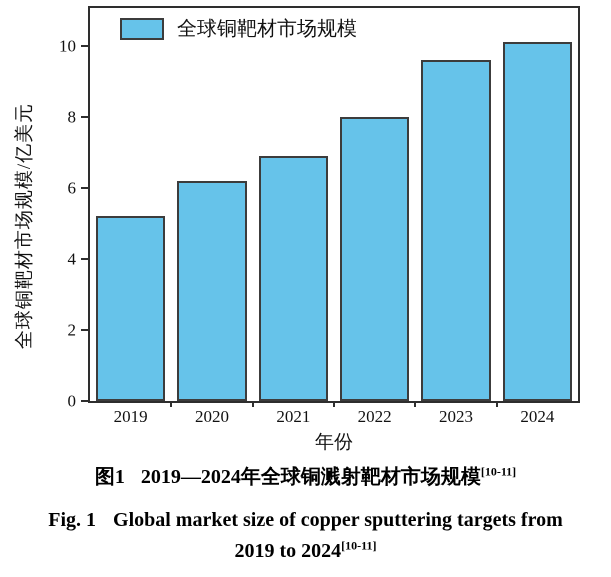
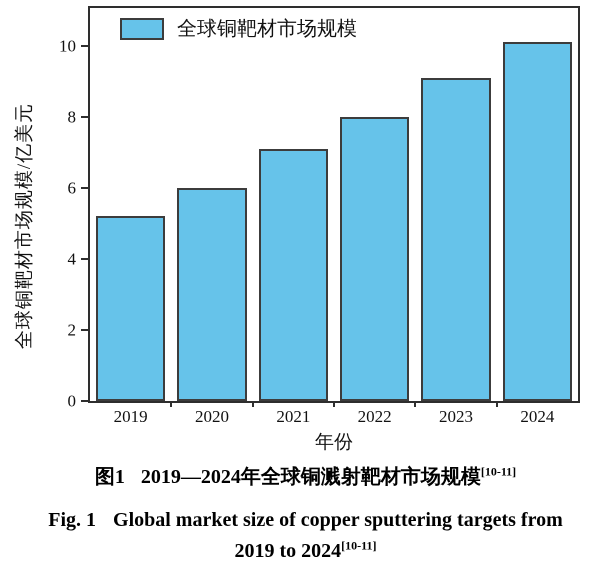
2020: 6.2 -> 6.0
2021: 6.9 -> 7.1
2023: 9.6 -> 9.1
